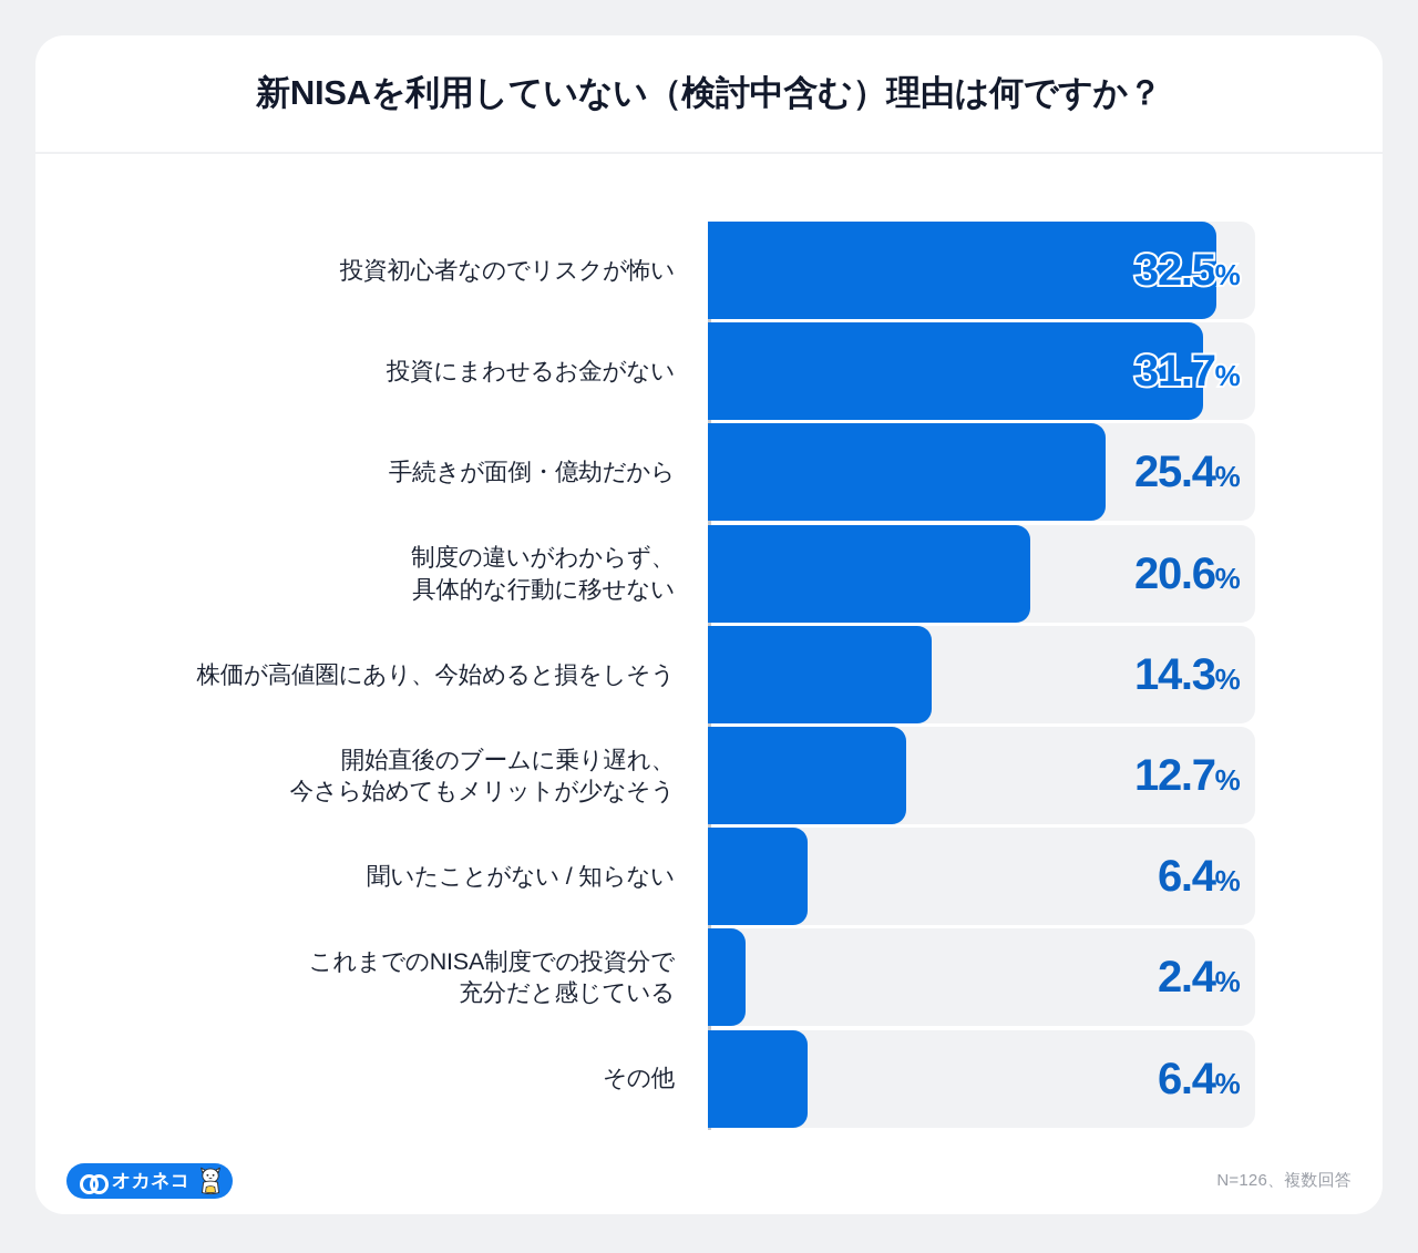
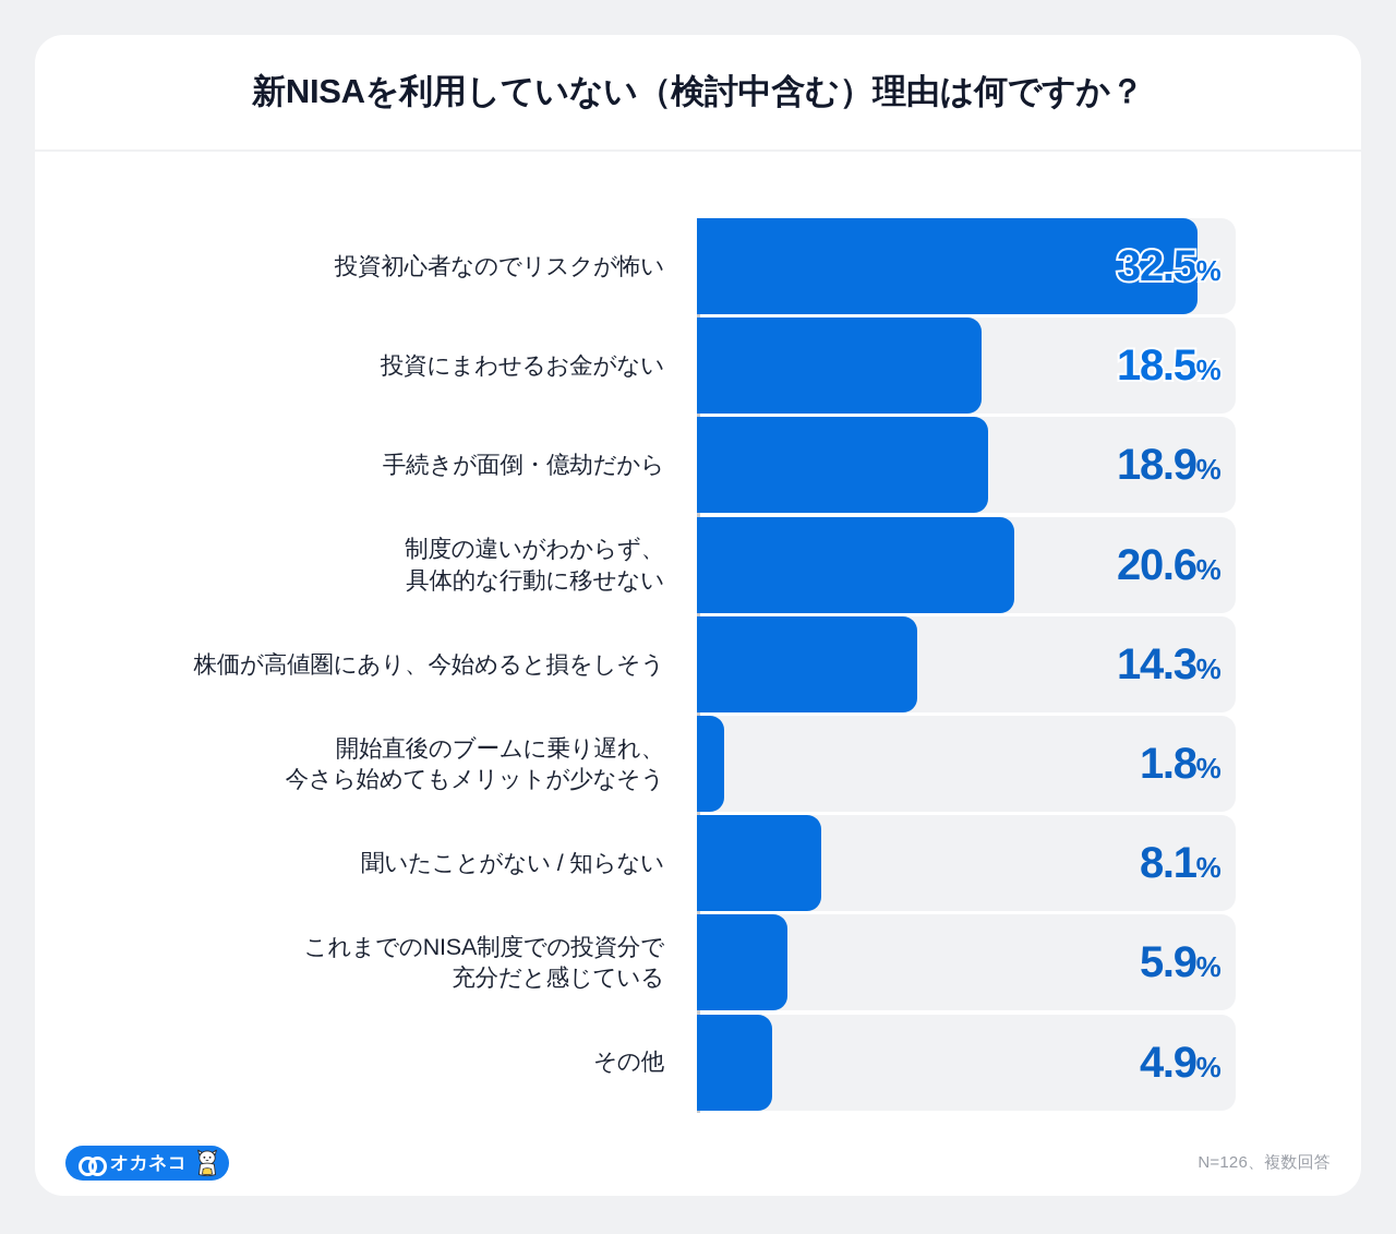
投資にまわせるお金がない: 31.7 -> 18.5
手続きが面倒・億劫だから: 25.4 -> 18.9
開始直後のブームに乗り遅れ、 今さら始めてもメリットが少なそう: 12.7 -> 1.8
聞いたことがない / 知らない: 6.4 -> 8.1
これまでのNISA制度での投資分で 充分だと感じている: 2.4 -> 5.9
その他: 6.4 -> 4.9
